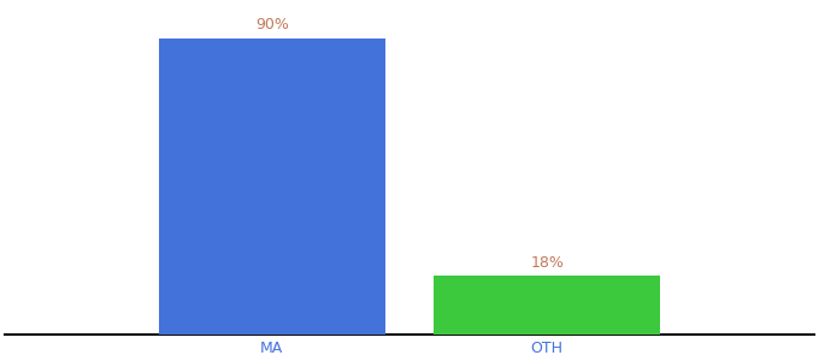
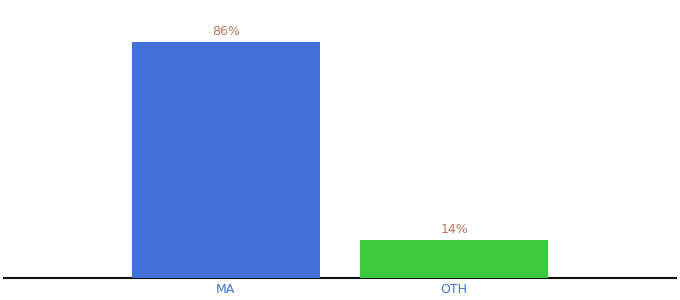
MA: 90% -> 86%
OTH: 18% -> 14%
